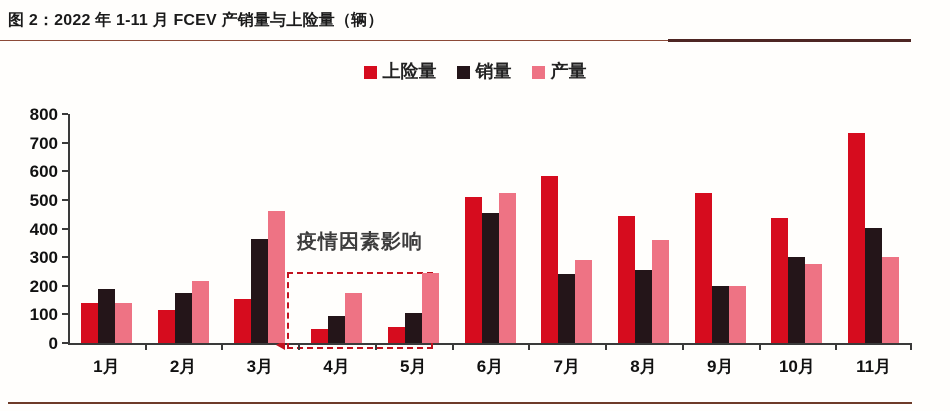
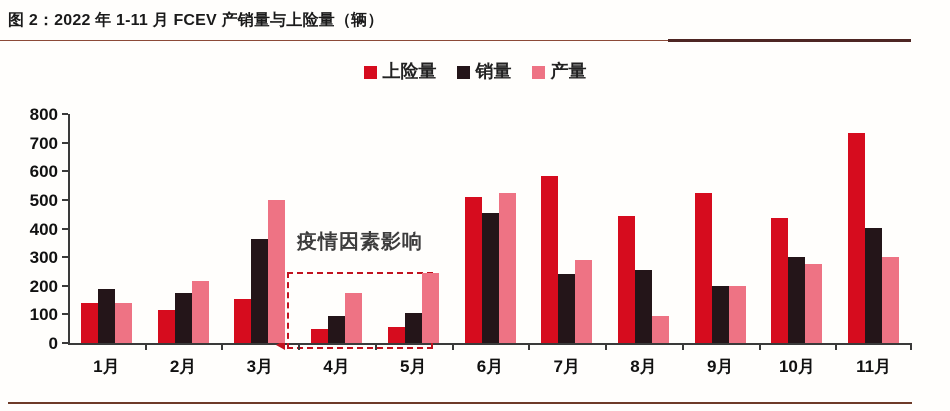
产量/3月: 460 -> 500
产量/8月: 360 -> 100
